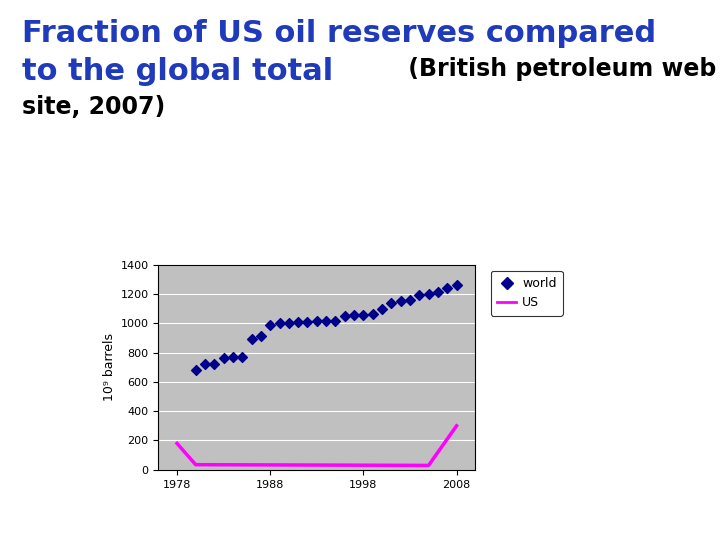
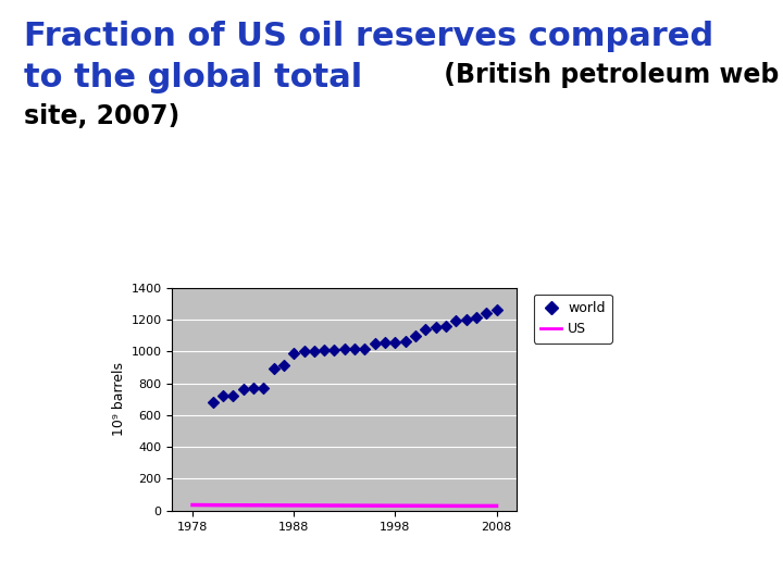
US/1978: 180 -> 40
US/2008: 300 -> 30
